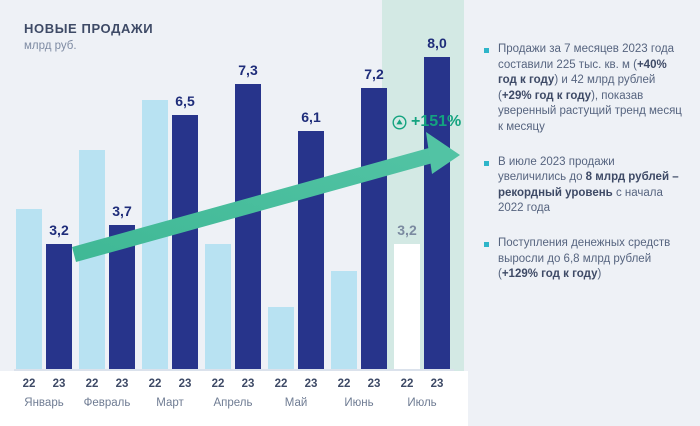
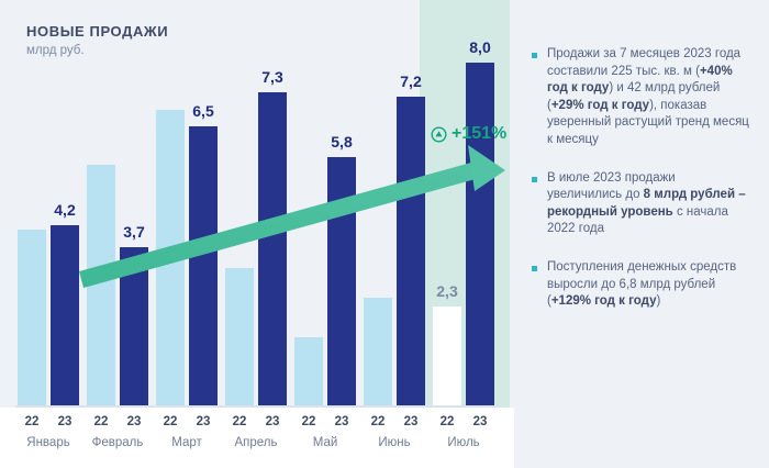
23/Январь: 3,2 -> 4,2
23/Май: 6,1 -> 5,8
22/Июль: 3,2 -> 2,3
